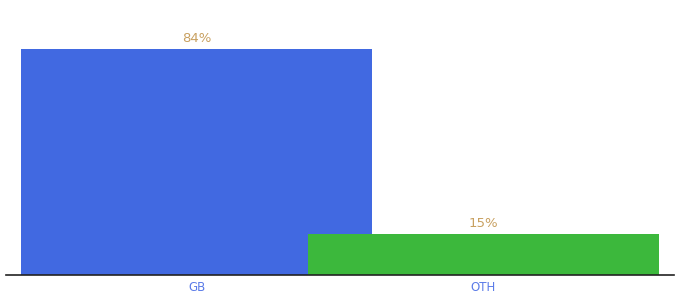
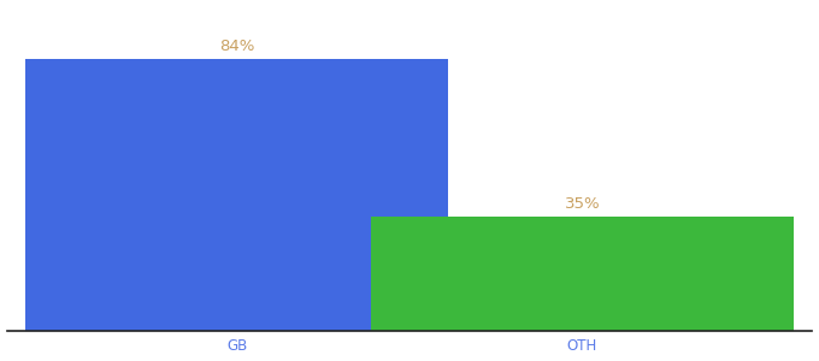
OTH: 15% -> 35%
